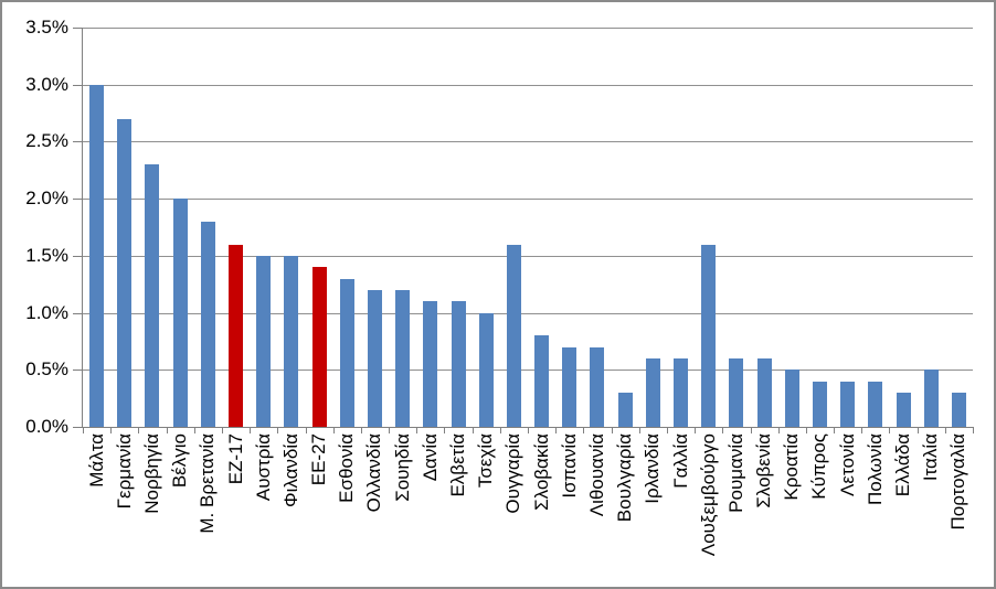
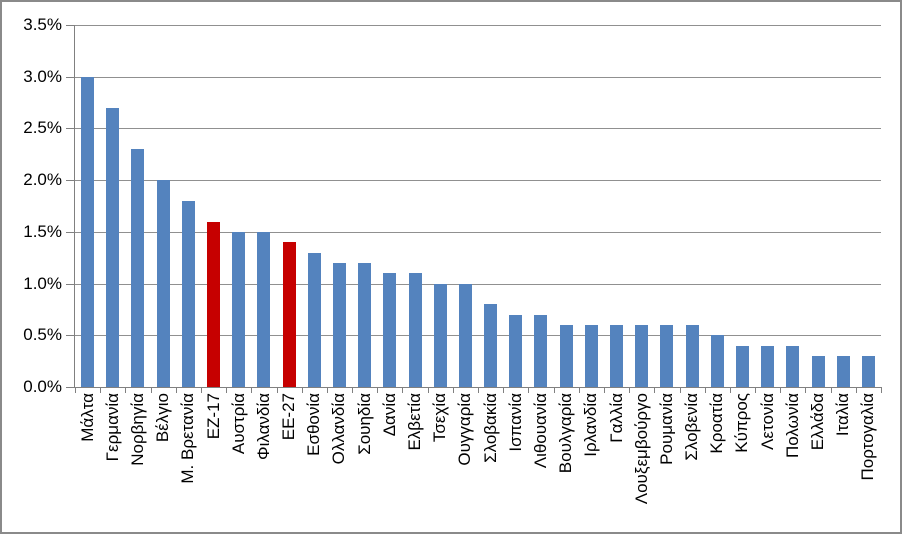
Ουγγαρία: 1.6% -> 1.0%
Βουλγαρία: 0.3% -> 0.6%
Λουξεμβούργο: 1.6% -> 0.6%
Ιταλία: 0.5% -> 0.3%
